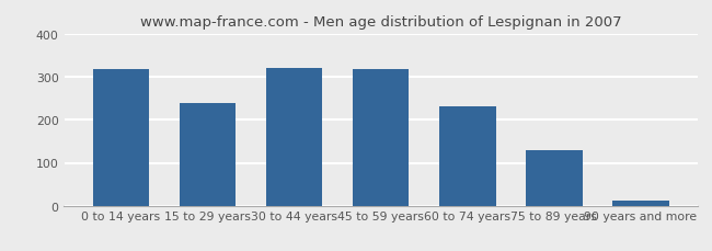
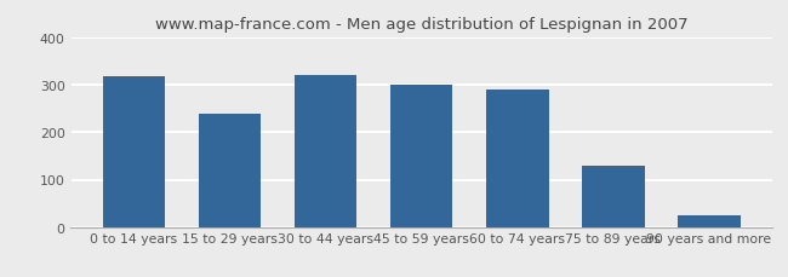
45 to 59 years: 318 -> 300
60 to 74 years: 232 -> 290
90 years and more: 11 -> 25
